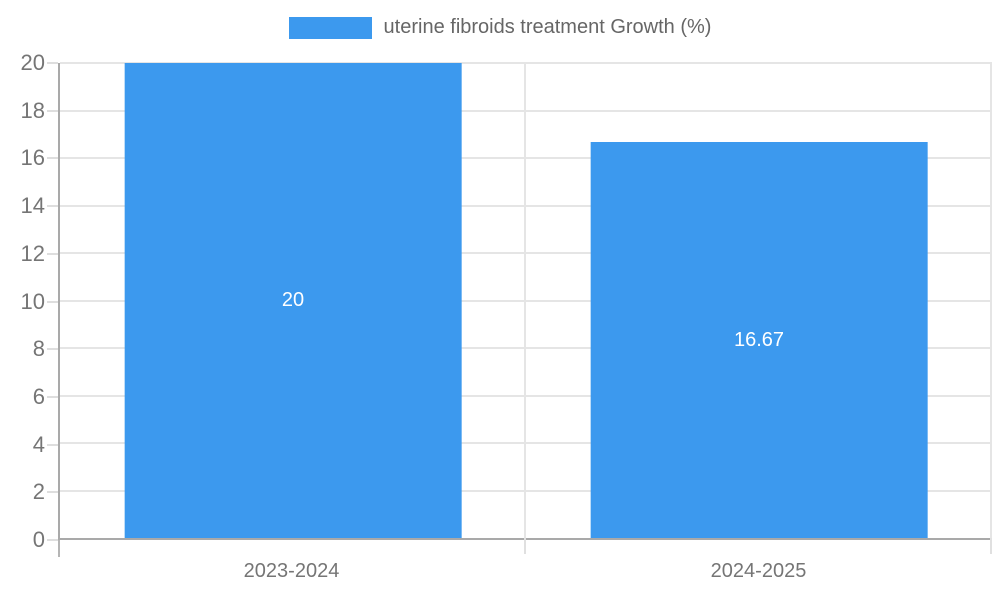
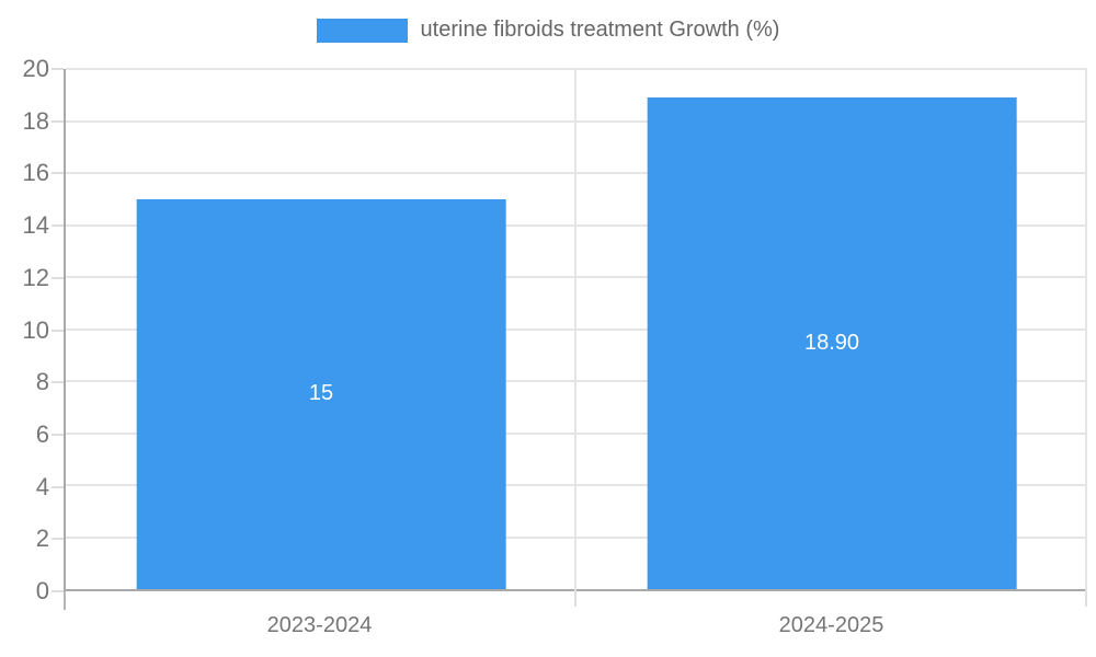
2023-2024: 20 -> 15
2024-2025: 16.67 -> 18.90
